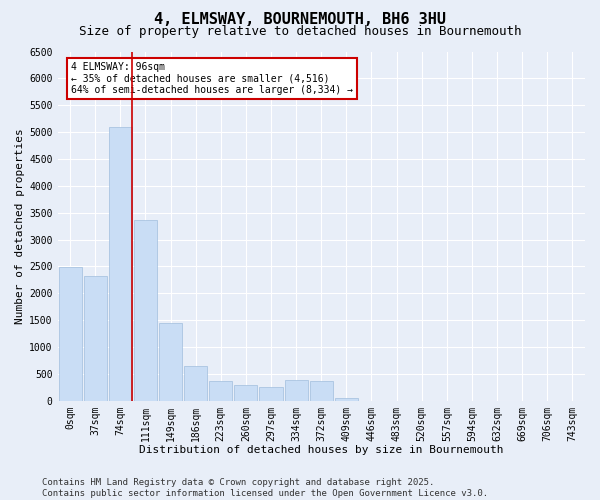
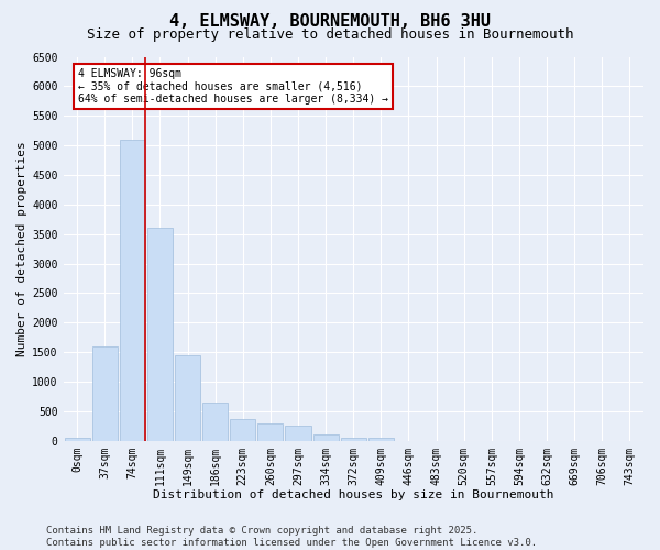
0sqm: 2480 -> 60
37sqm: 2320 -> 1600
111sqm: 3360 -> 3600
334sqm: 380 -> 100
372sqm: 360 -> 60
